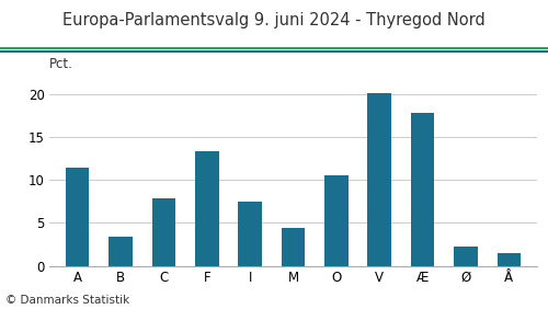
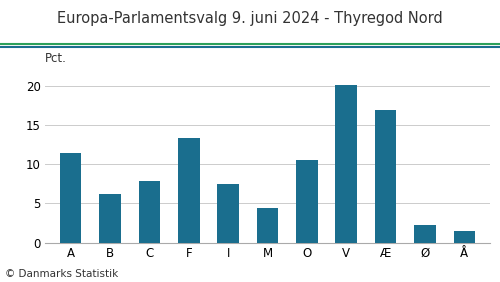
B: 3.4 -> 6.2
Æ: 17.9 -> 17.0
